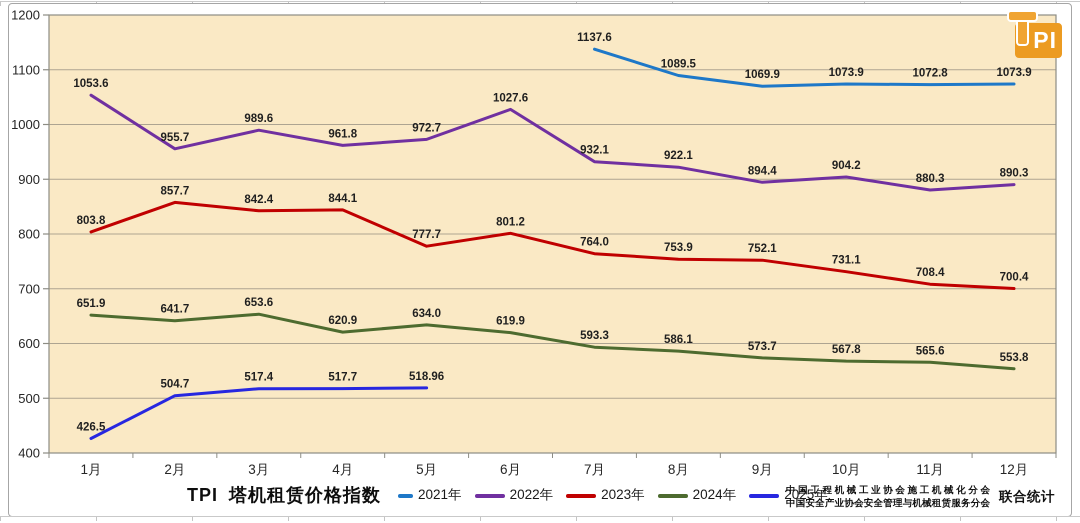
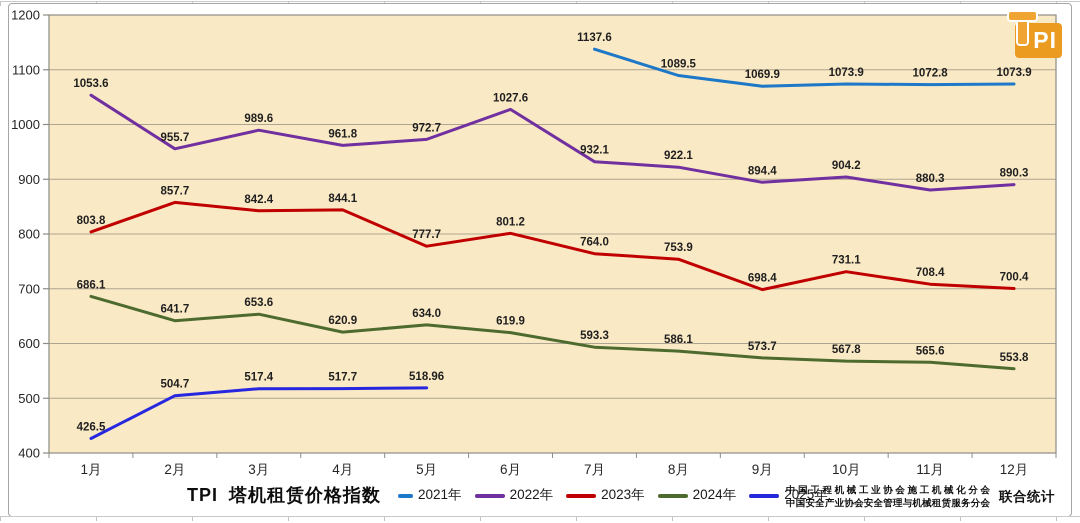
2024年/1月: 651.9 -> 686.1
2023年/9月: 752.1 -> 698.4
